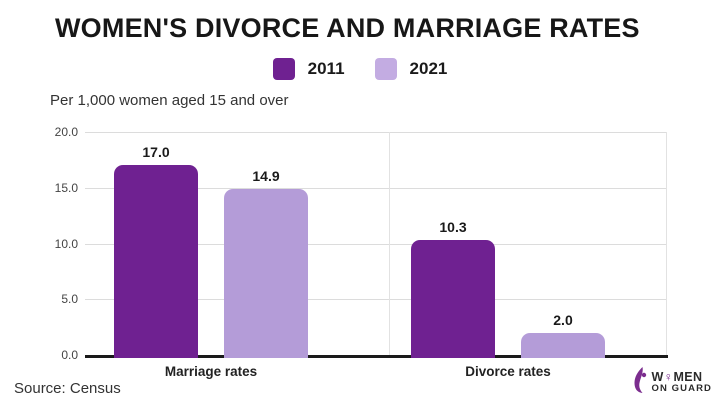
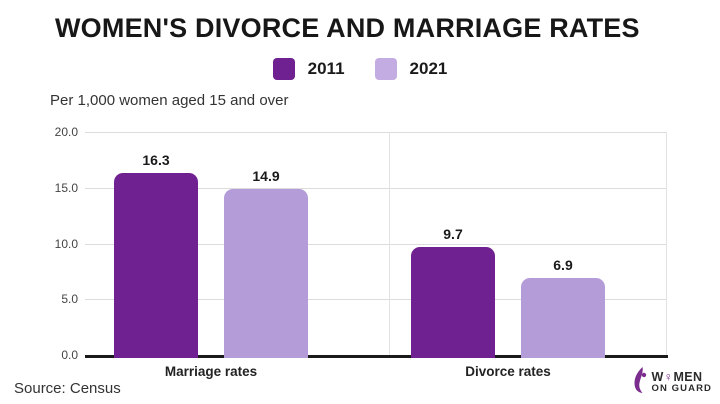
2011/Marriage rates: 17.0 -> 16.3
2011/Divorce rates: 10.3 -> 9.7
2021/Divorce rates: 2.0 -> 6.9
